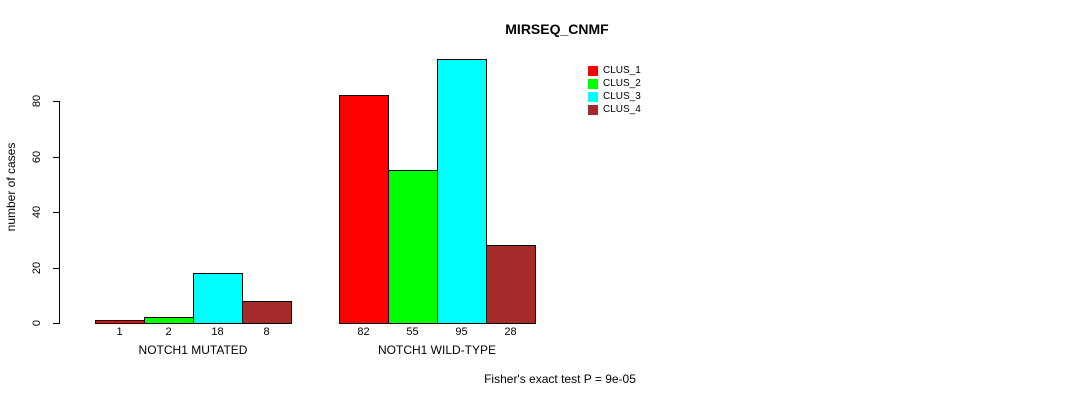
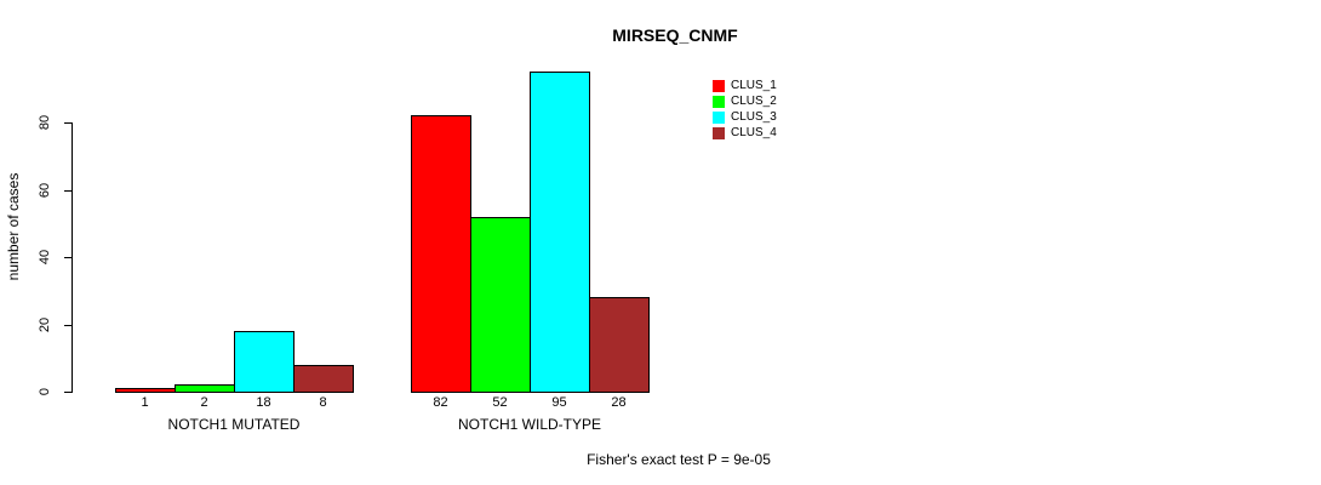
CLUS_2/NOTCH1 WILD-TYPE: 55 -> 52
